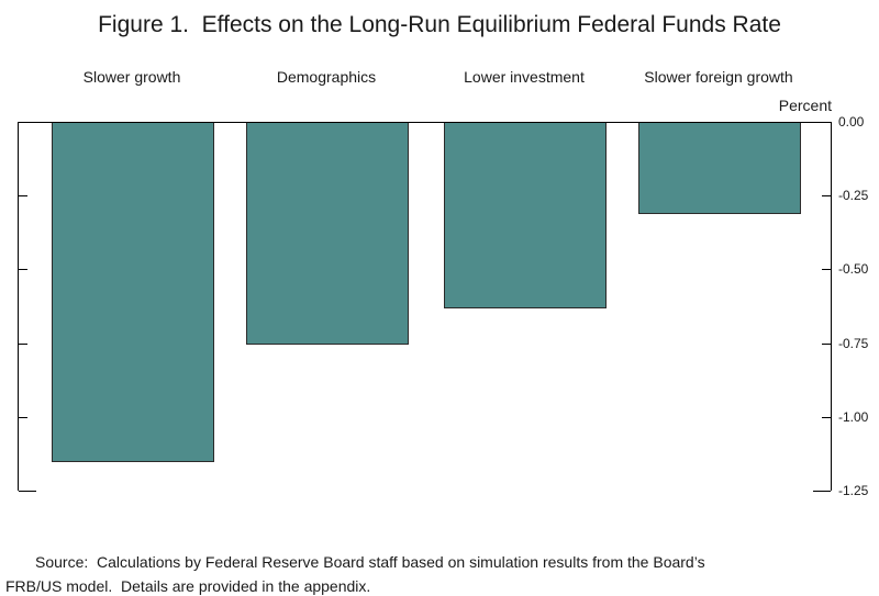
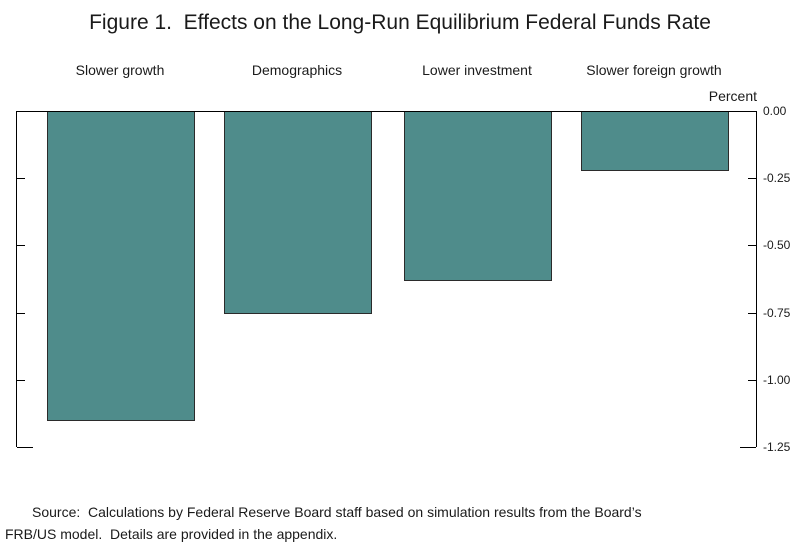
Slower foreign growth: -0.31 -> -0.22
